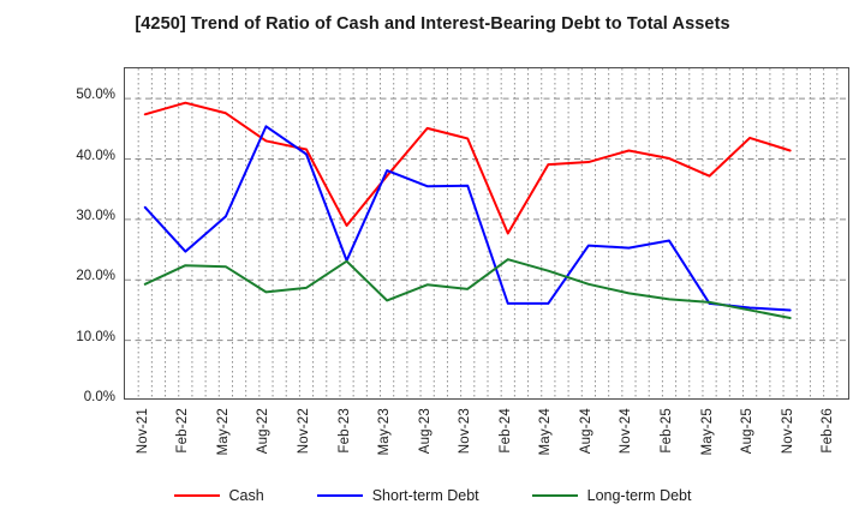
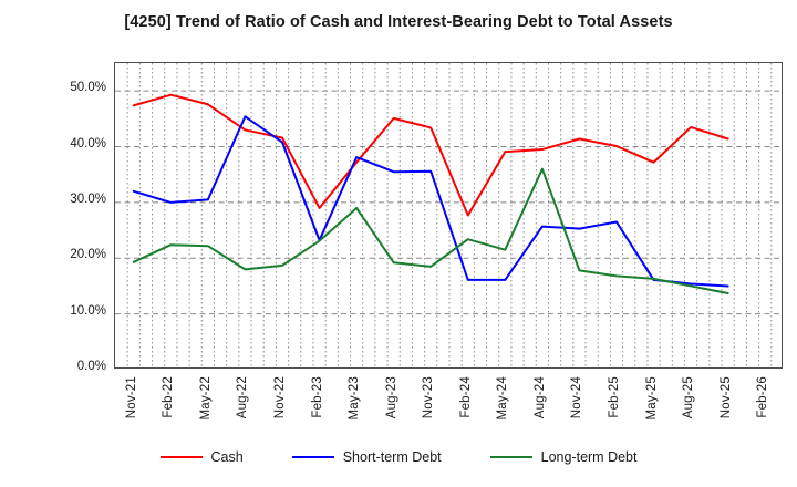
Short-term Debt/Feb-22: 25% -> 30%
Long-term Debt/May-23: 17% -> 29%
Long-term Debt/Aug-24: 19% -> 36%
